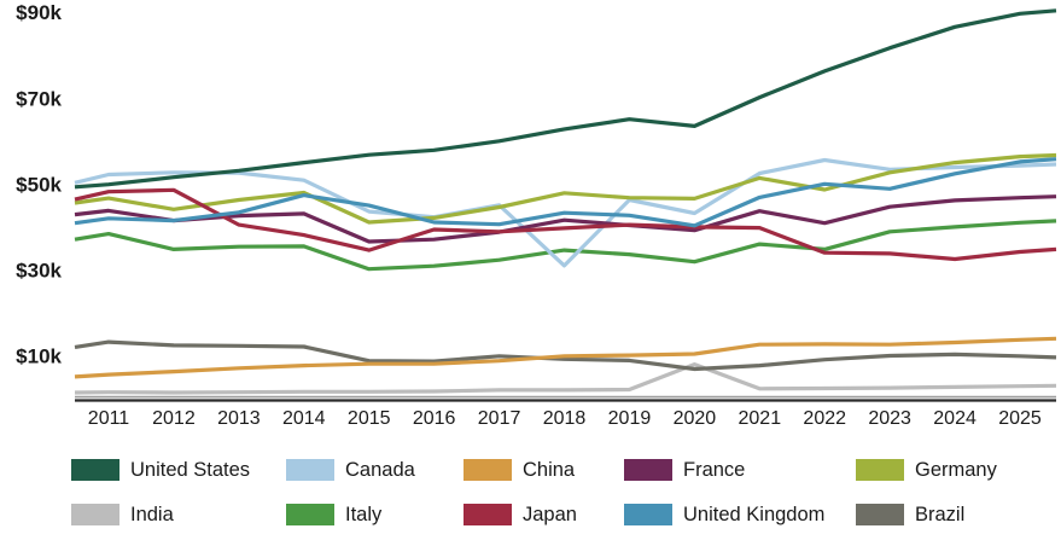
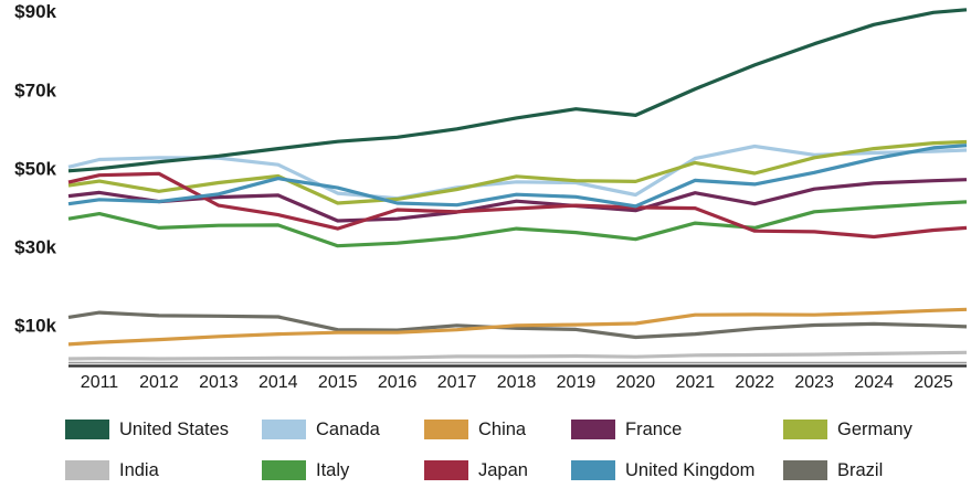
Canada/2018: $31k -> $46k
India/2020: $8k -> $2k
United Kingdom/2022: $50k -> $46k
